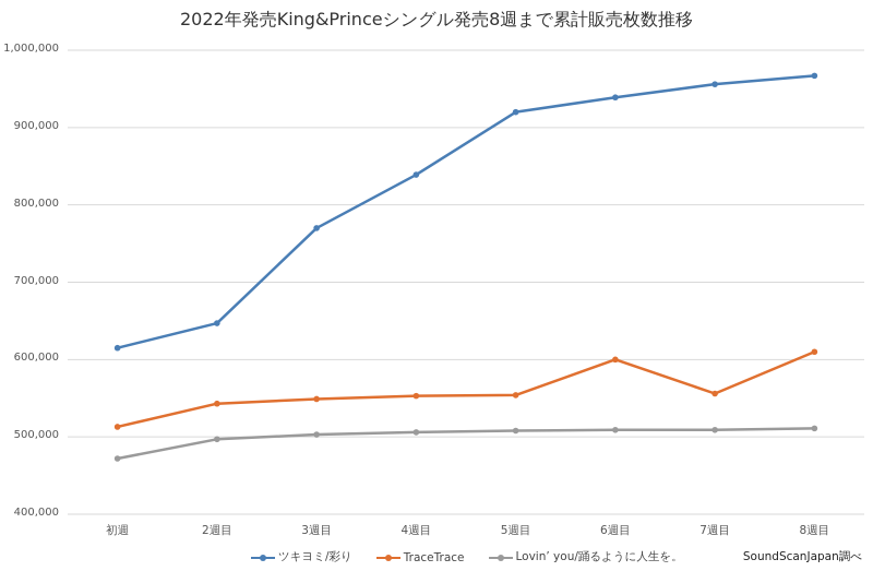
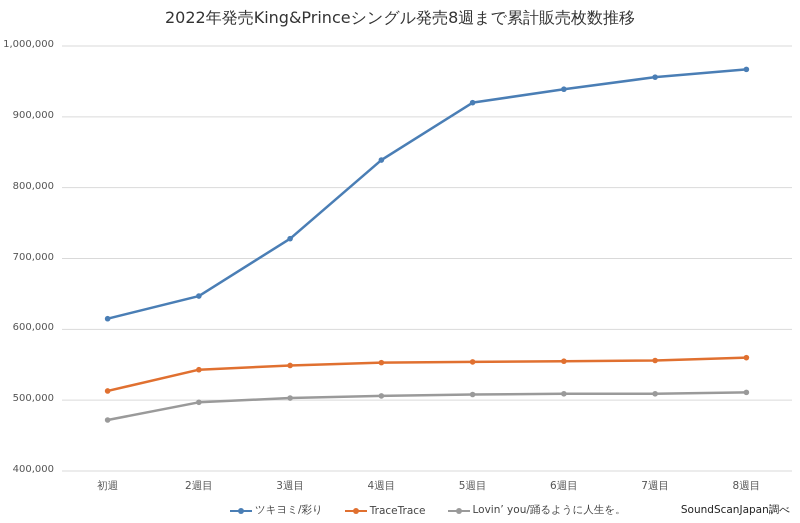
ツキヨミ/彩り/3週目: 770000 -> 730000
TraceTrace/6週目: 600000 -> 560000
TraceTrace/8週目: 610000 -> 560000
